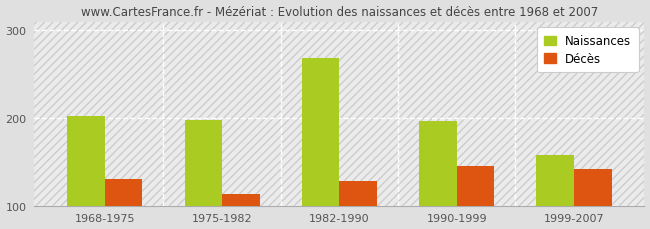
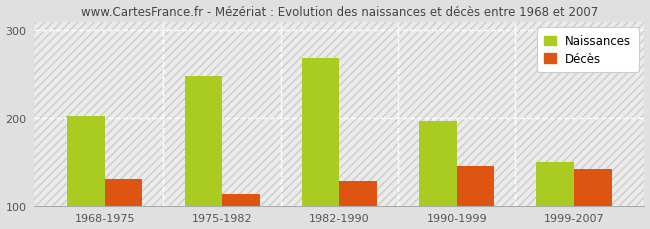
Naissances/1975-1982: 198 -> 248
Naissances/1999-2007: 158 -> 150
